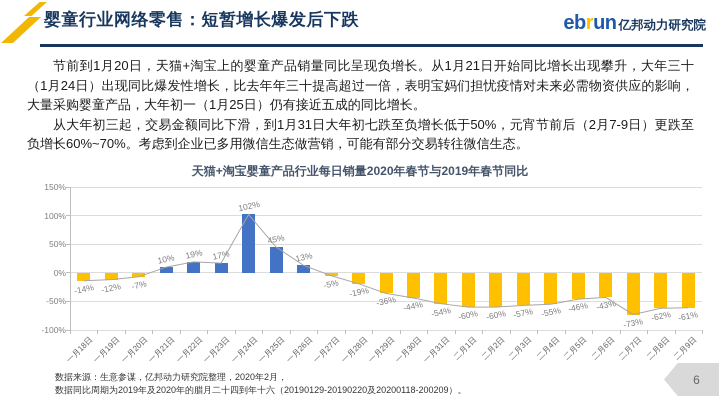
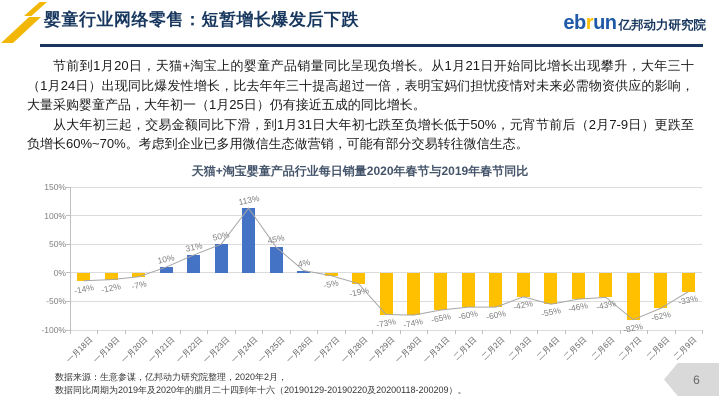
一月22日: 19% -> 31%
一月23日: 17% -> 50%
一月24日: 102% -> 113%
一月26日: 13% -> 4%
一月29日: -36% -> -73%
一月30日: -44% -> -74%
一月31日: -54% -> -65%
二月3日: -57% -> -42%
二月7日: -73% -> -82%
二月9日: -61% -> -33%
